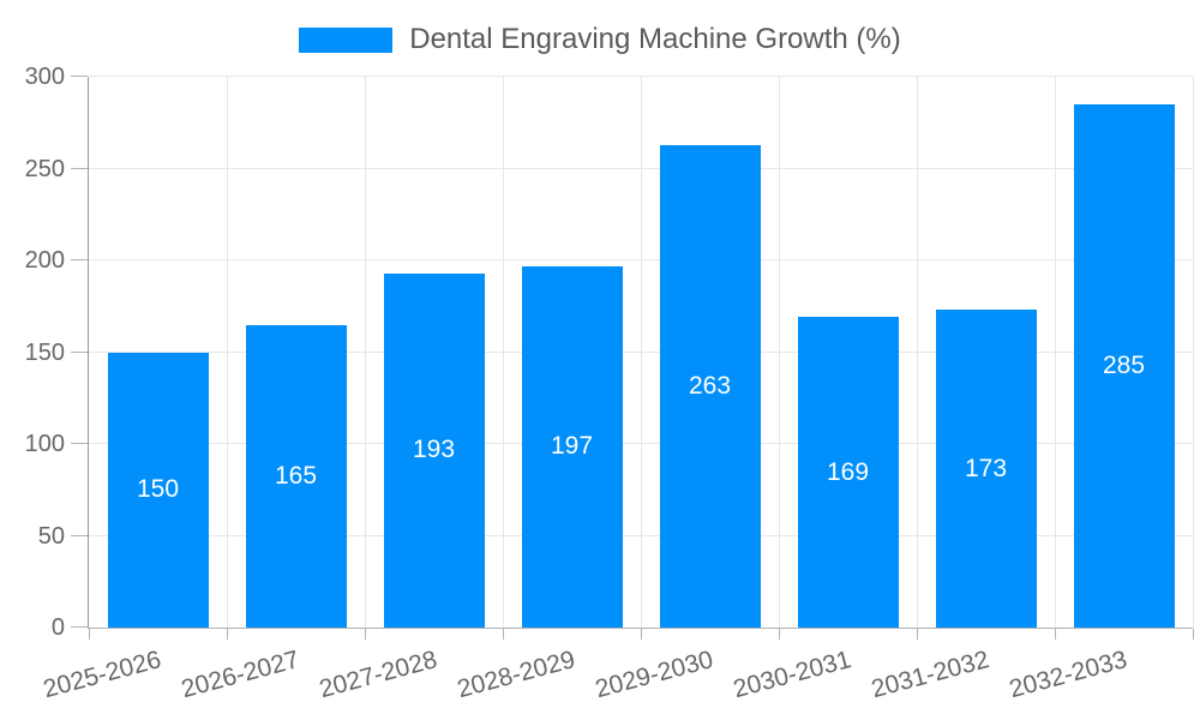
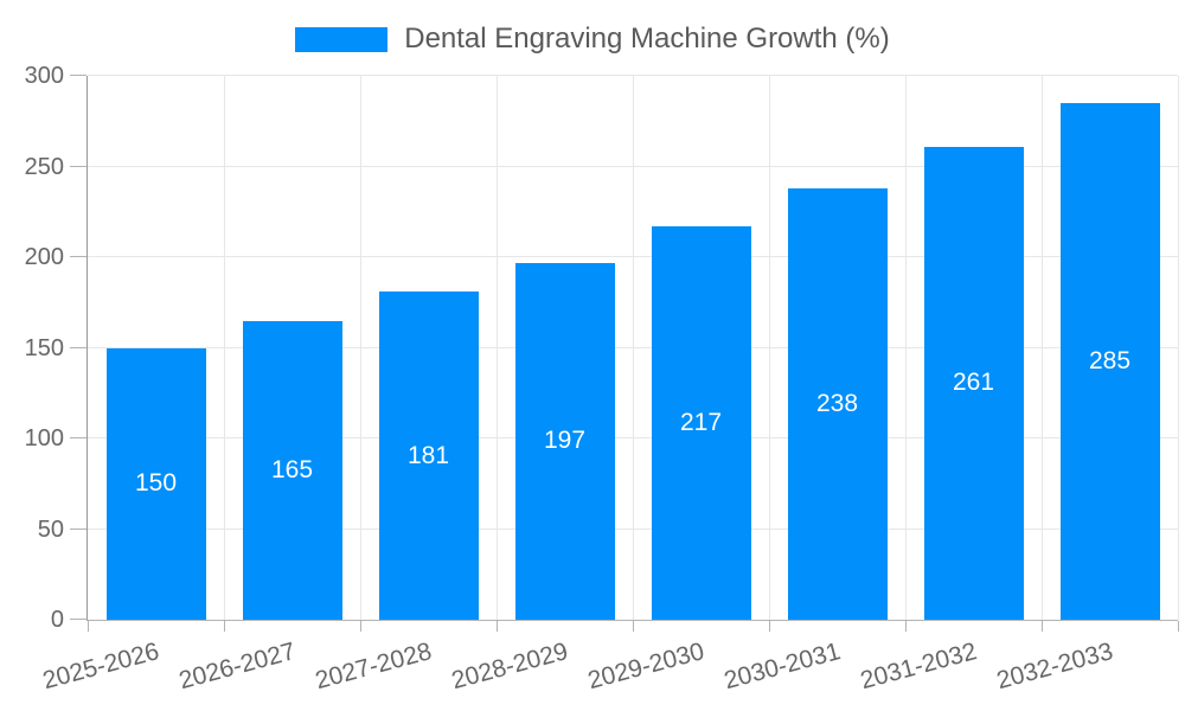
2027-2028: 193 -> 181
2029-2030: 263 -> 217
2030-2031: 169 -> 238
2031-2032: 173 -> 261
